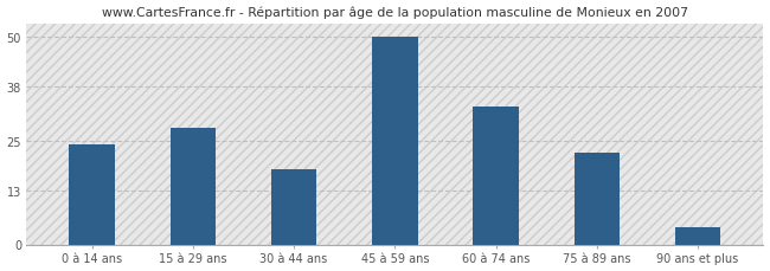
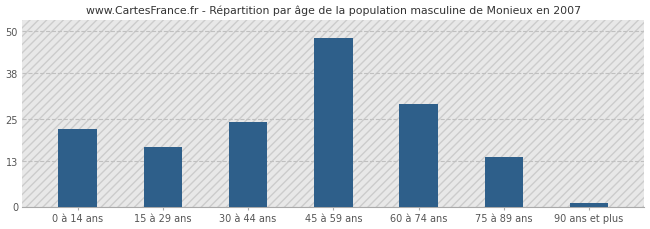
0 à 14 ans: 24 -> 22
15 à 29 ans: 28 -> 17
30 à 44 ans: 18 -> 24
45 à 59 ans: 50 -> 48
60 à 74 ans: 33 -> 29
75 à 89 ans: 22 -> 14
90 ans et plus: 4 -> 1
